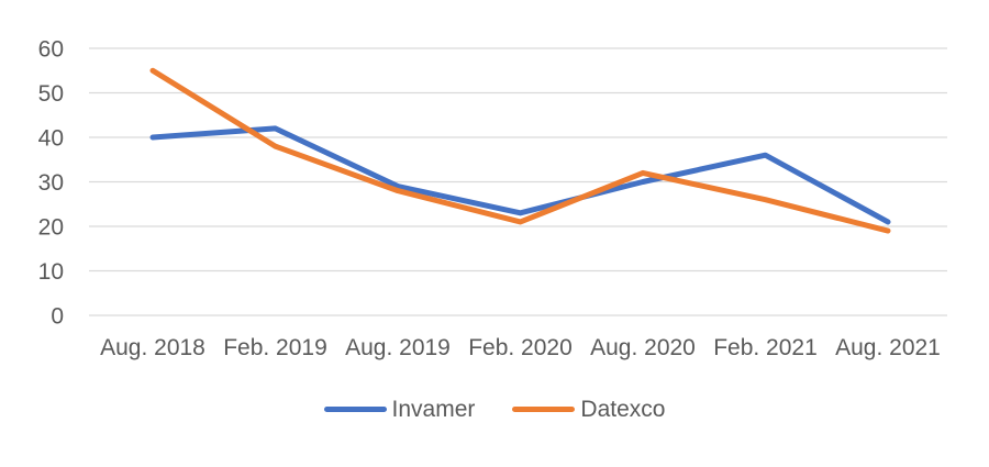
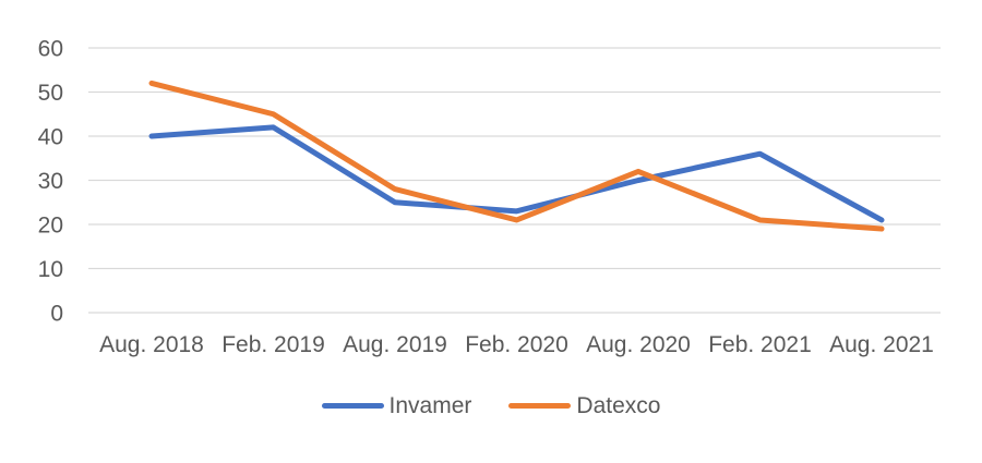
Datexco/Aug. 2018: 55 -> 52
Datexco/Feb. 2019: 38 -> 45
Invamer/Aug. 2019: 29 -> 25
Datexco/Feb. 2021: 26 -> 21
